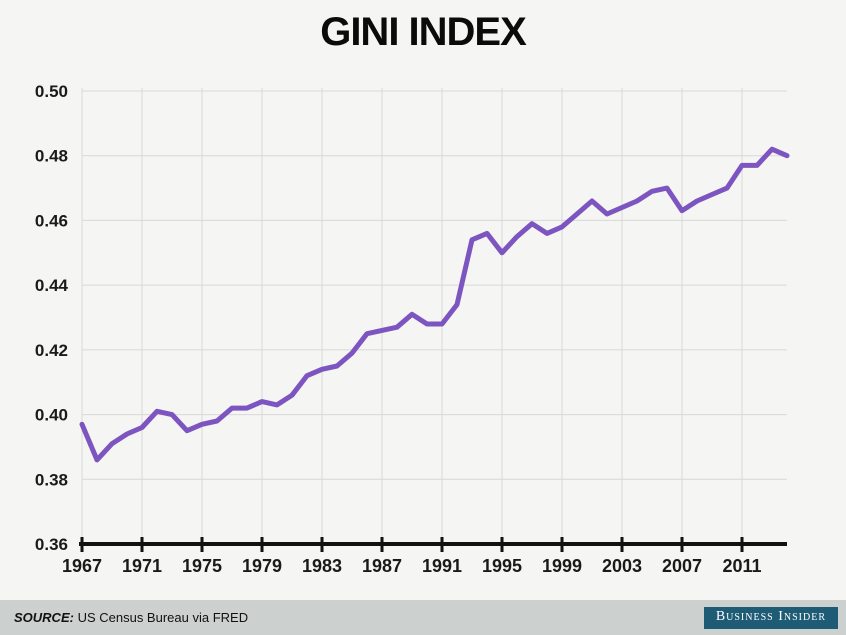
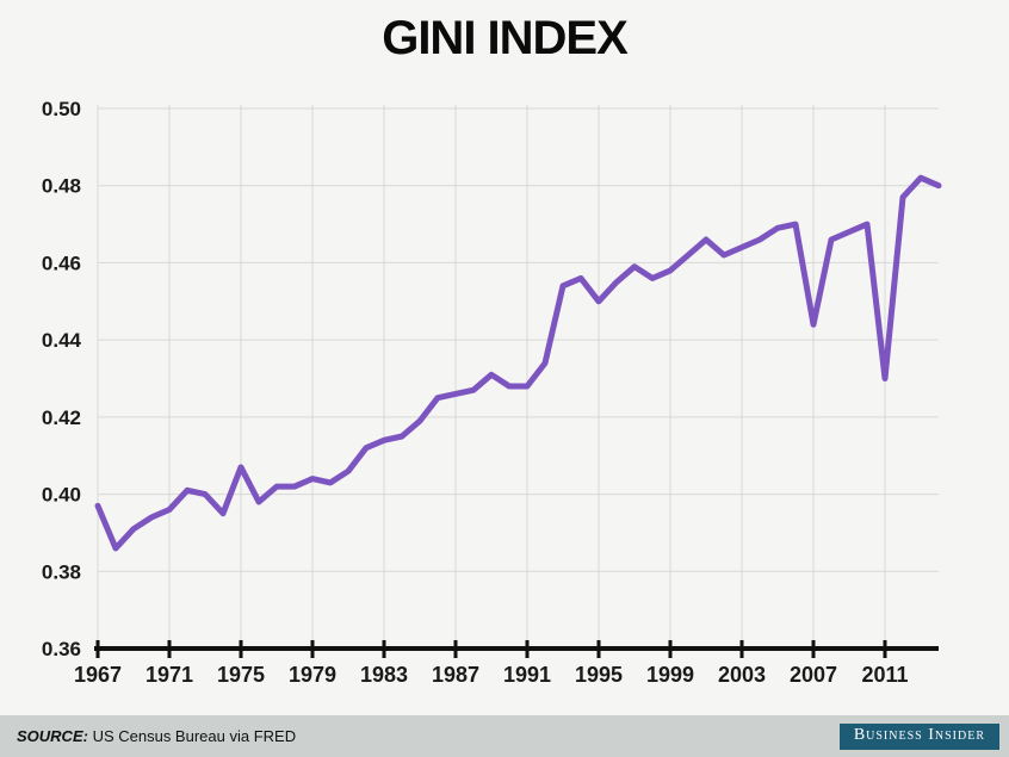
1975: 0.397 -> 0.407
2007: 0.463 -> 0.444
2011: 0.477 -> 0.430
